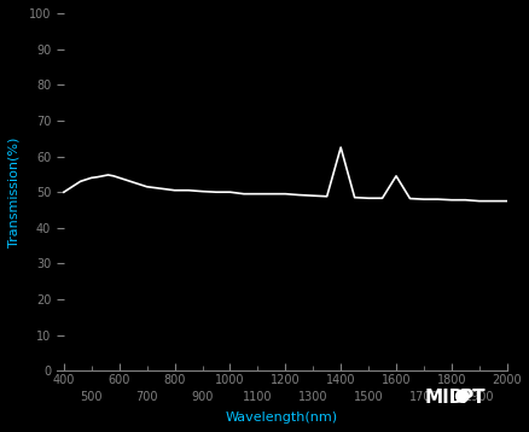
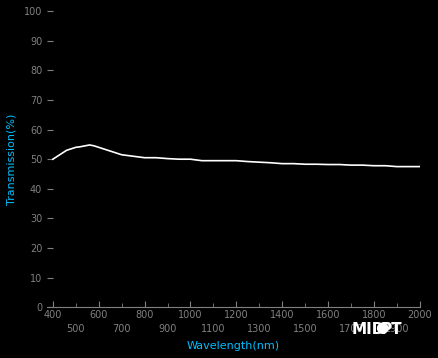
1400: 62.5 -> 48.5
1600: 54.5 -> 48.2
